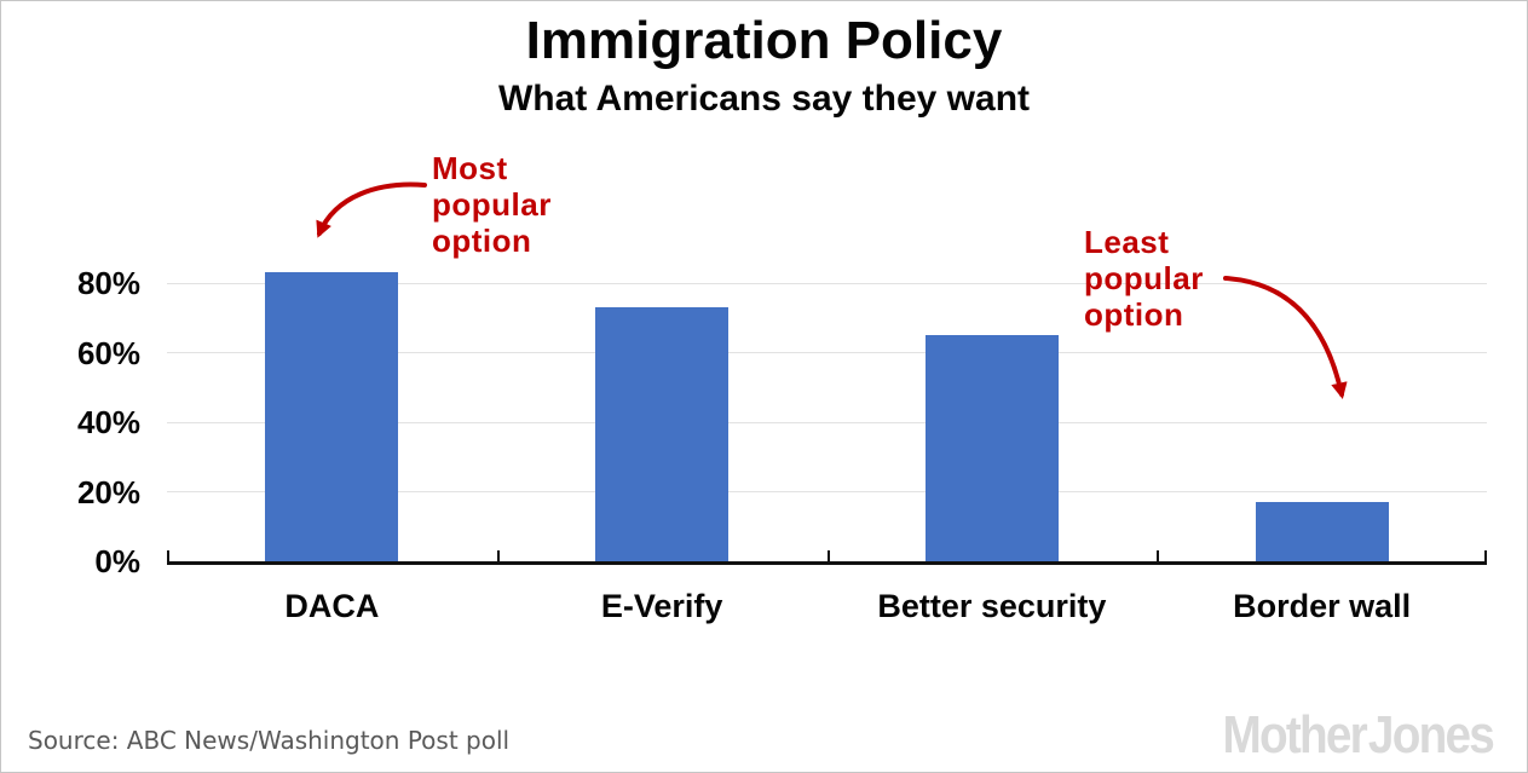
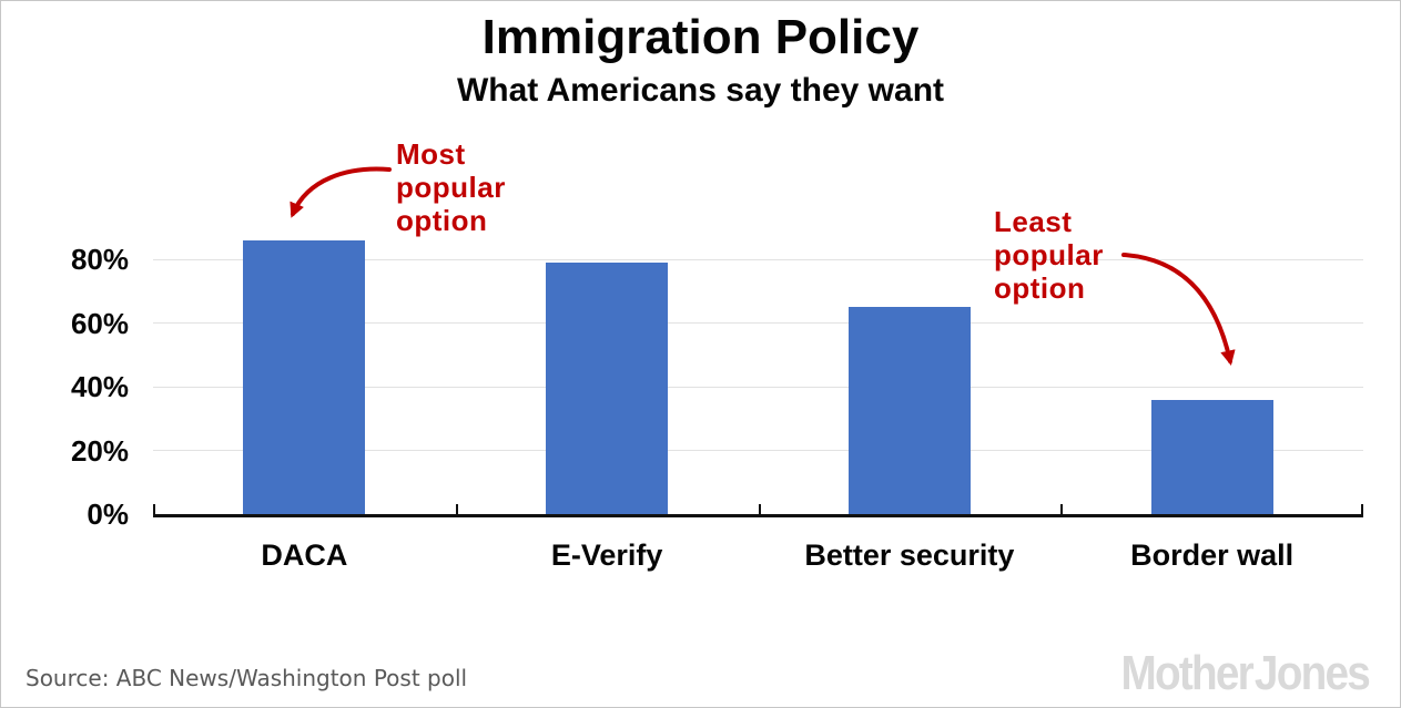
DACA: 83% -> 86%
E-Verify: 73% -> 79%
Border wall: 17% -> 36%
